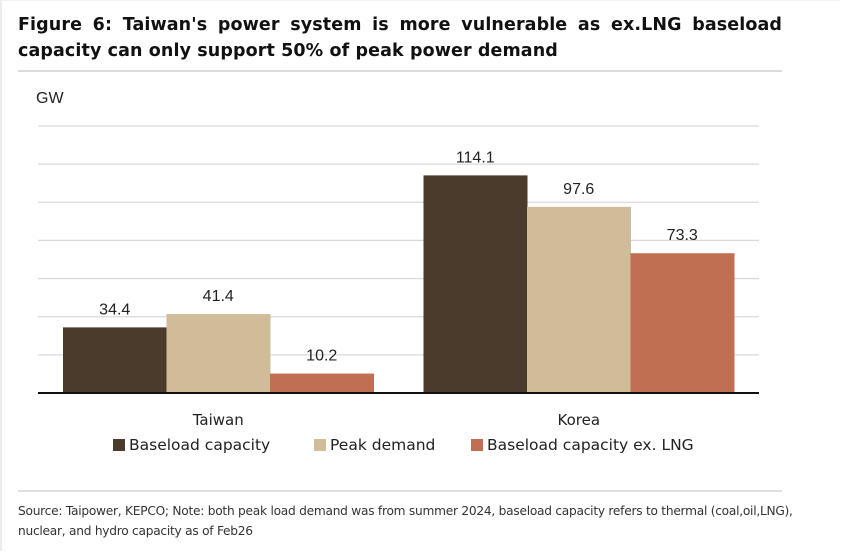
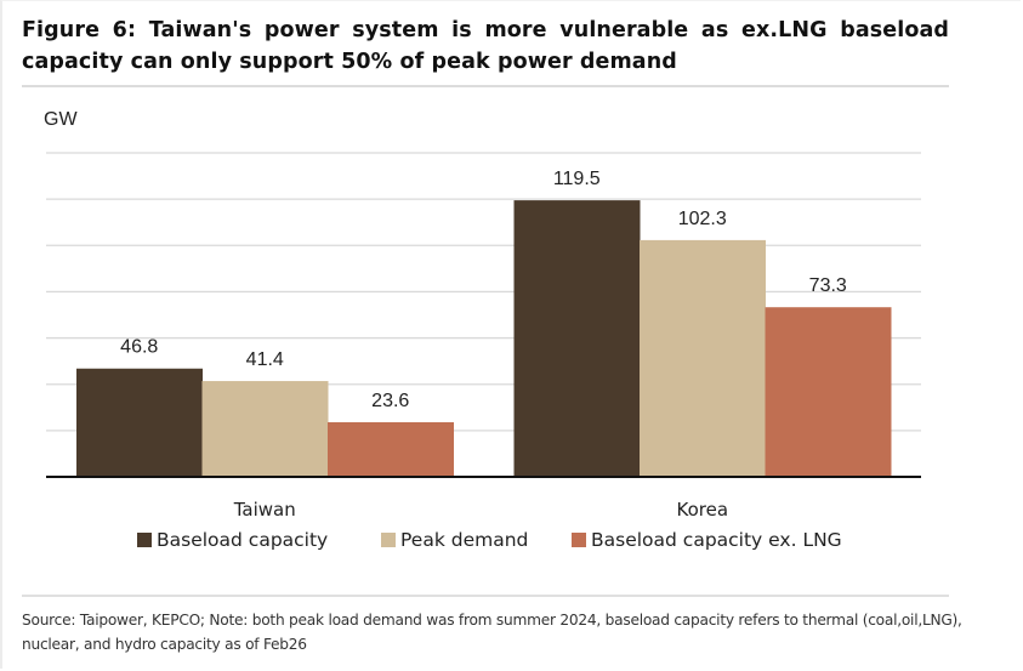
Baseload capacity/Taiwan: 34.4 -> 46.8
Baseload capacity ex. LNG/Taiwan: 10.2 -> 23.6
Baseload capacity/Korea: 114.1 -> 119.5
Peak demand/Korea: 97.6 -> 102.3
